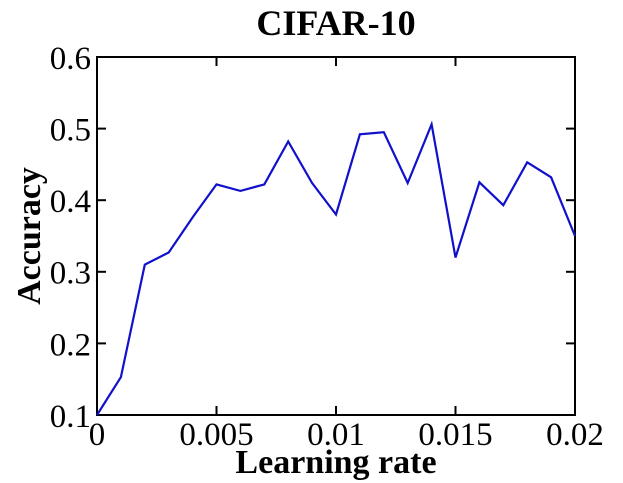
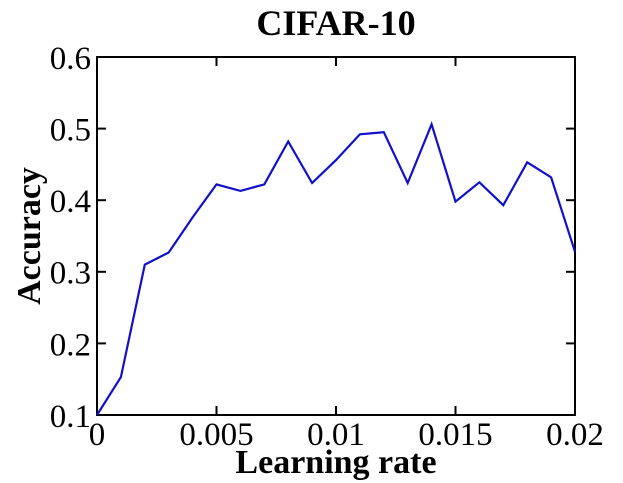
0.01: 0.38 -> 0.46
0.015: 0.32 -> 0.40
0.02: 0.35 -> 0.33
